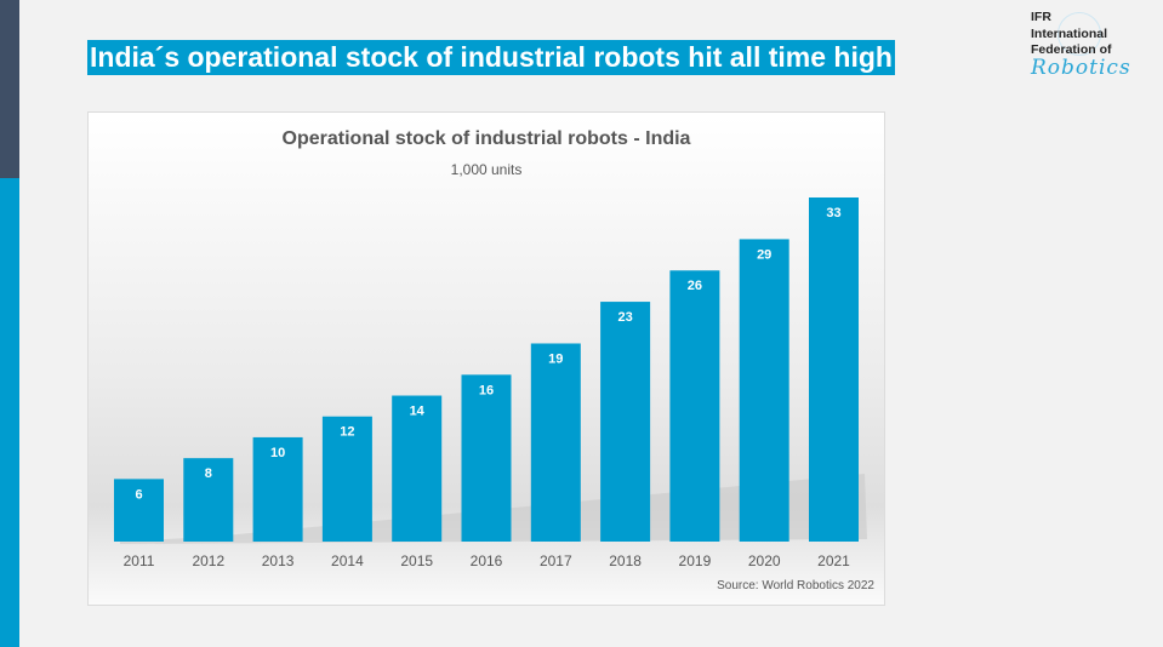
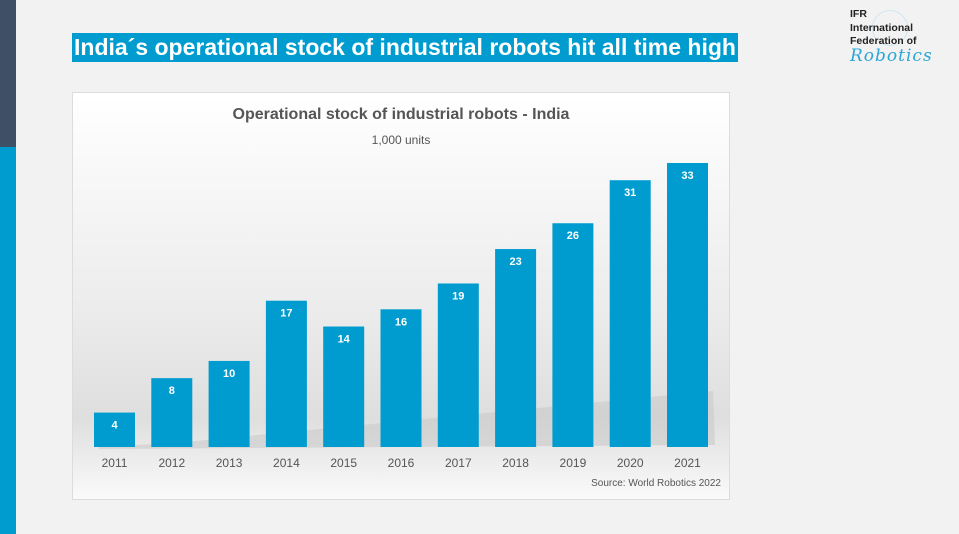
2011: 6 -> 4
2014: 12 -> 17
2020: 29 -> 31
